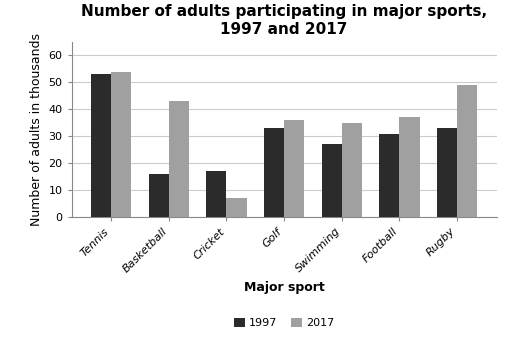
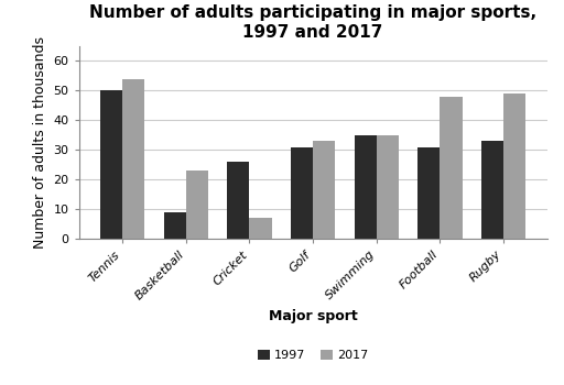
1997/Tennis: 53 -> 50
1997/Basketball: 16 -> 9
2017/Basketball: 43 -> 23
1997/Cricket: 17 -> 26
1997/Golf: 33 -> 31
2017/Golf: 36 -> 33
1997/Swimming: 27 -> 35
2017/Football: 37 -> 48
